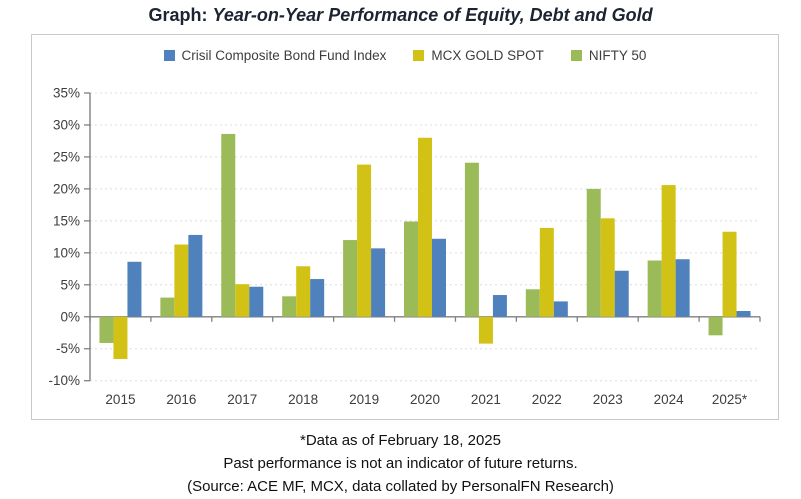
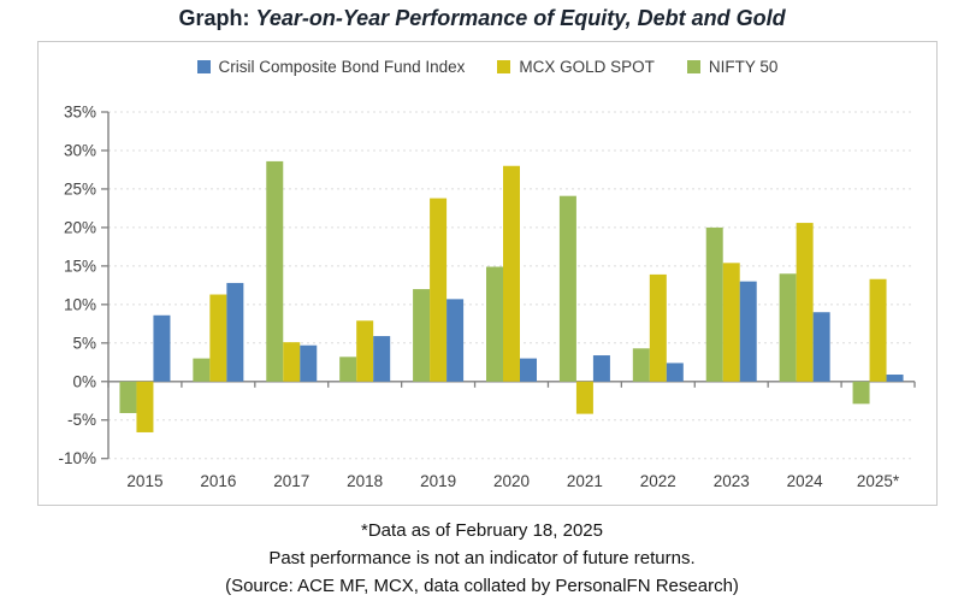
Crisil Composite Bond Fund Index/2020: 12% -> 3%
Crisil Composite Bond Fund Index/2023: 7% -> 13%
NIFTY 50/2024: 9% -> 14%
